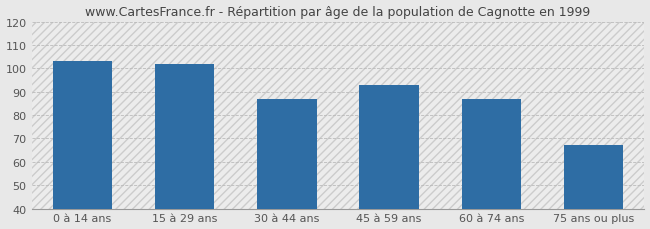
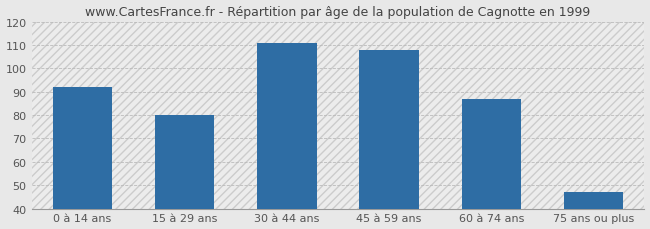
0 à 14 ans: 103 -> 92
15 à 29 ans: 102 -> 80
30 à 44 ans: 87 -> 111
45 à 59 ans: 93 -> 108
75 ans ou plus: 67 -> 47
